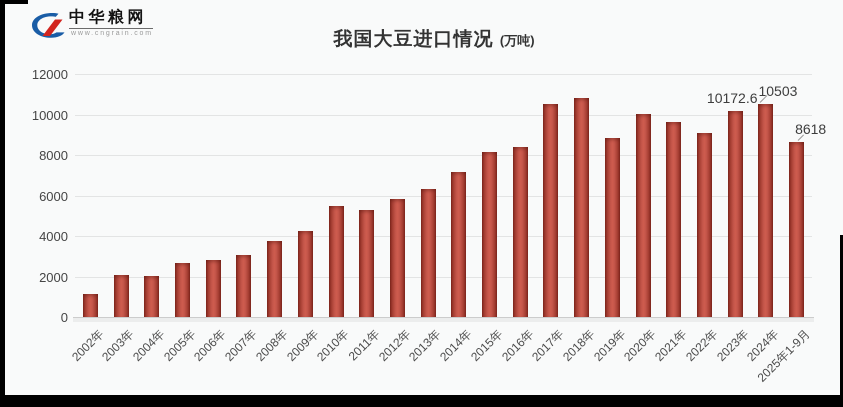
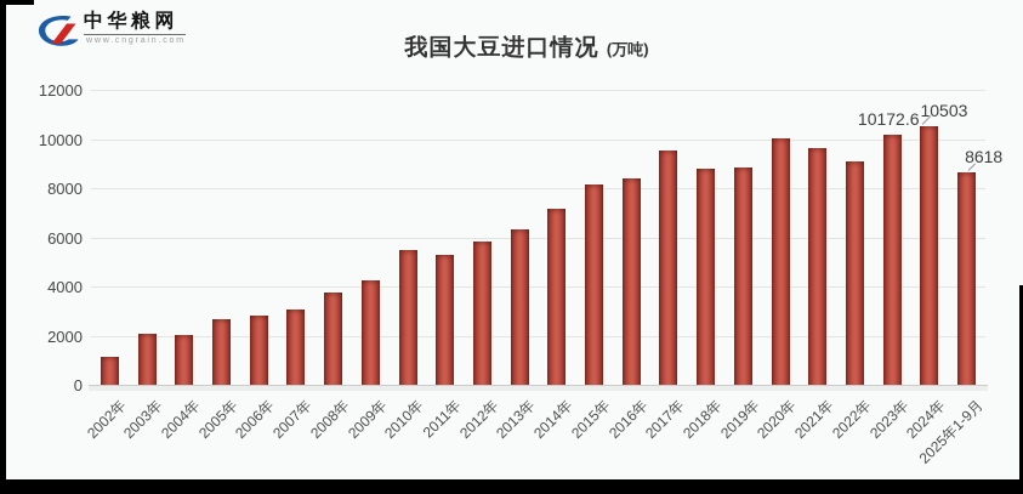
2017年: 10500 -> 9600
2018年: 10800 -> 8800
